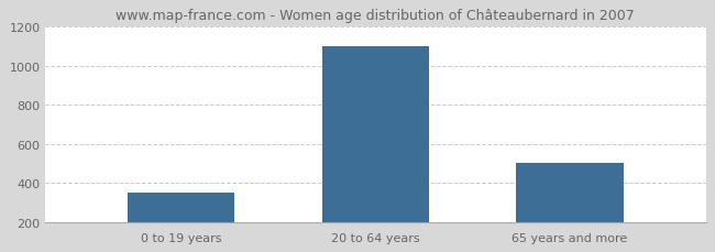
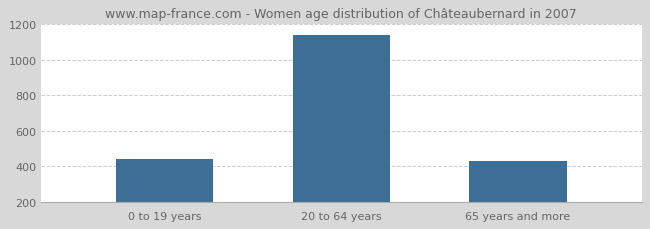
0 to 19 years: 350 -> 440
20 to 64 years: 1100 -> 1140
65 years and more: 500 -> 430
